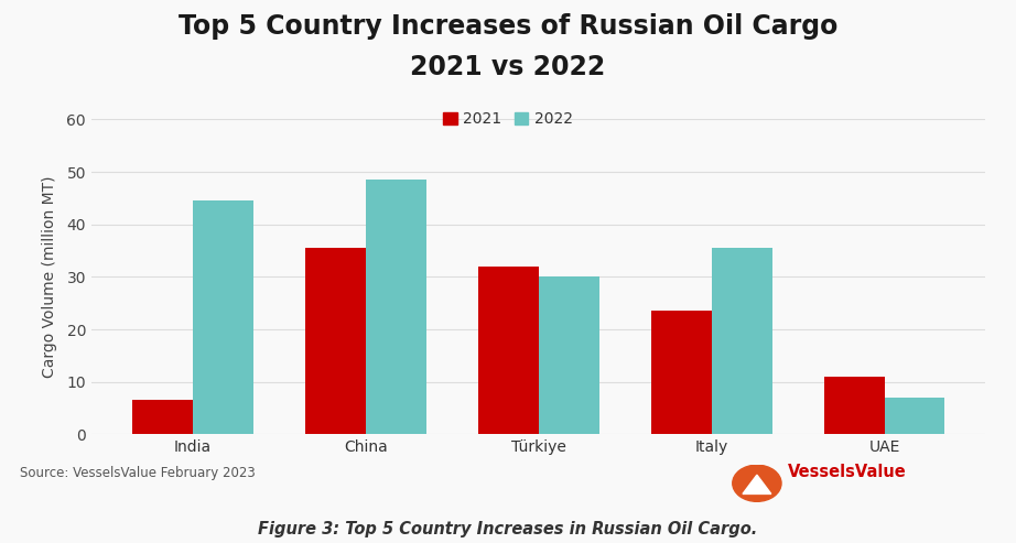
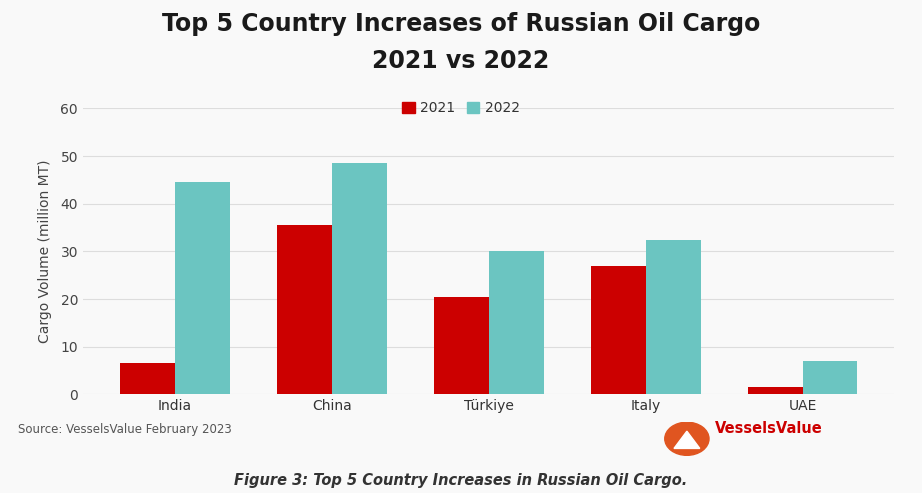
2021/Türkiye: 32.0 -> 20.5
2021/Italy: 23.5 -> 27.0
2022/Italy: 35.5 -> 32.5
2021/UAE: 11.0 -> 1.5
